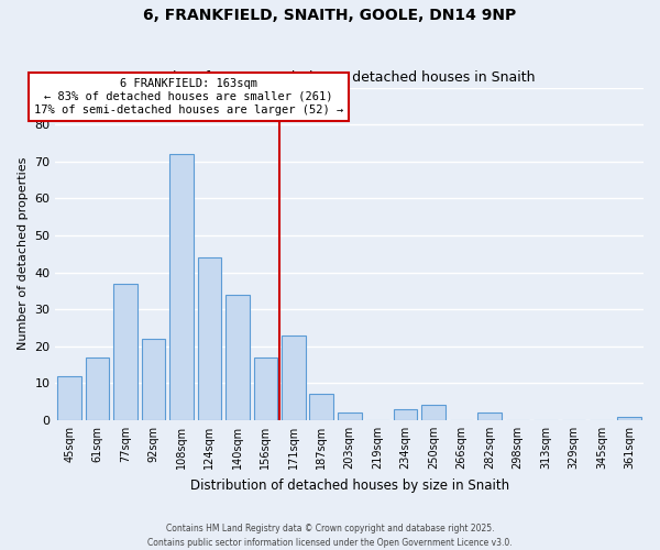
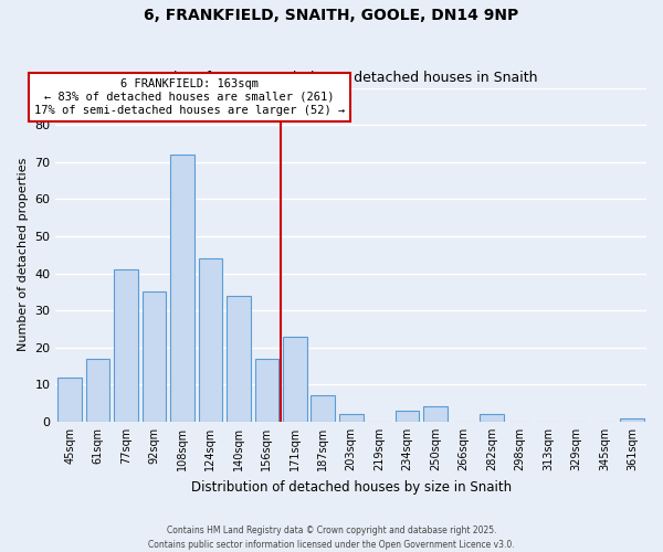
77sqm: 37 -> 41
92sqm: 22 -> 35
